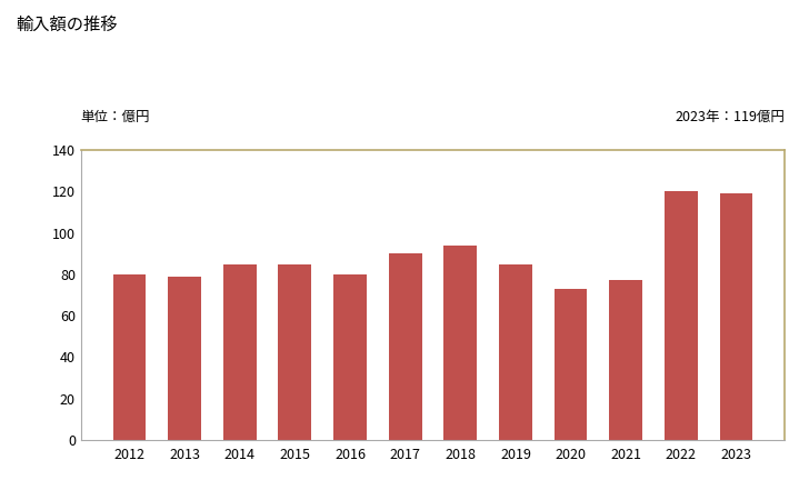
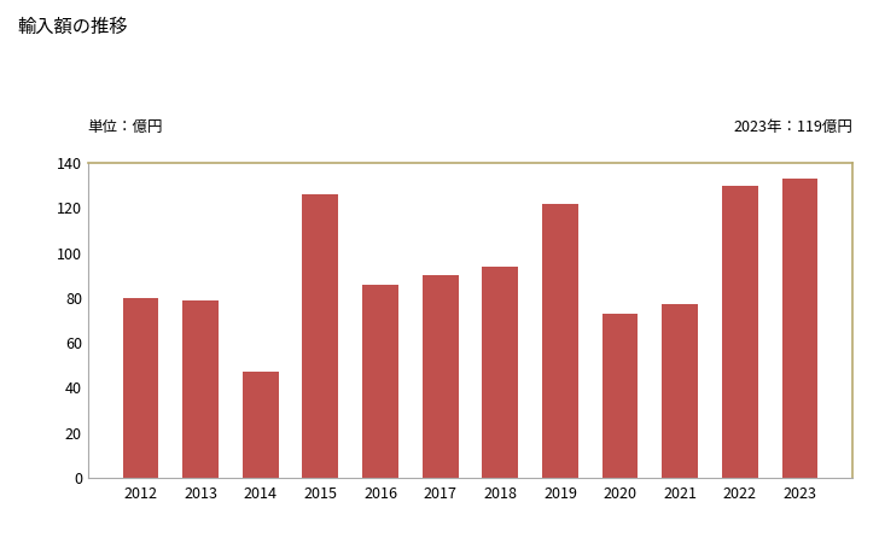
2014: 85 -> 47
2015: 85 -> 126
2016: 80 -> 86
2019: 85 -> 122
2022: 120 -> 130
2023: 119 -> 133
